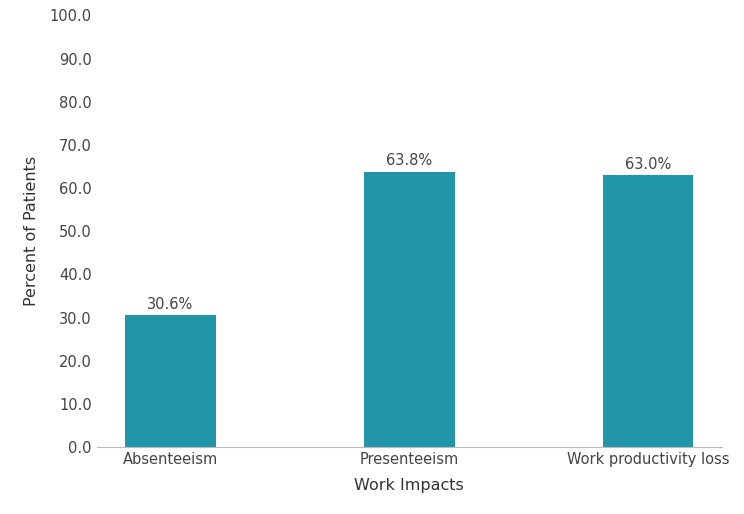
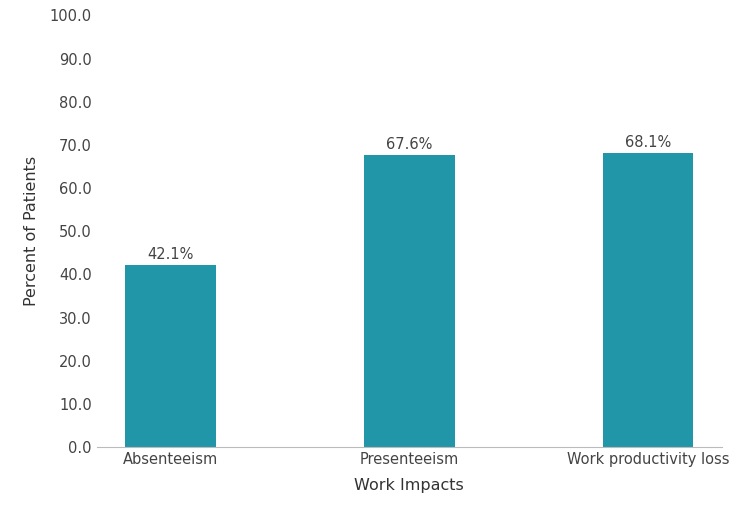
Absenteeism: 30.6% -> 42.1%
Presenteeism: 63.8% -> 67.6%
Work productivity loss: 63.0% -> 68.1%
